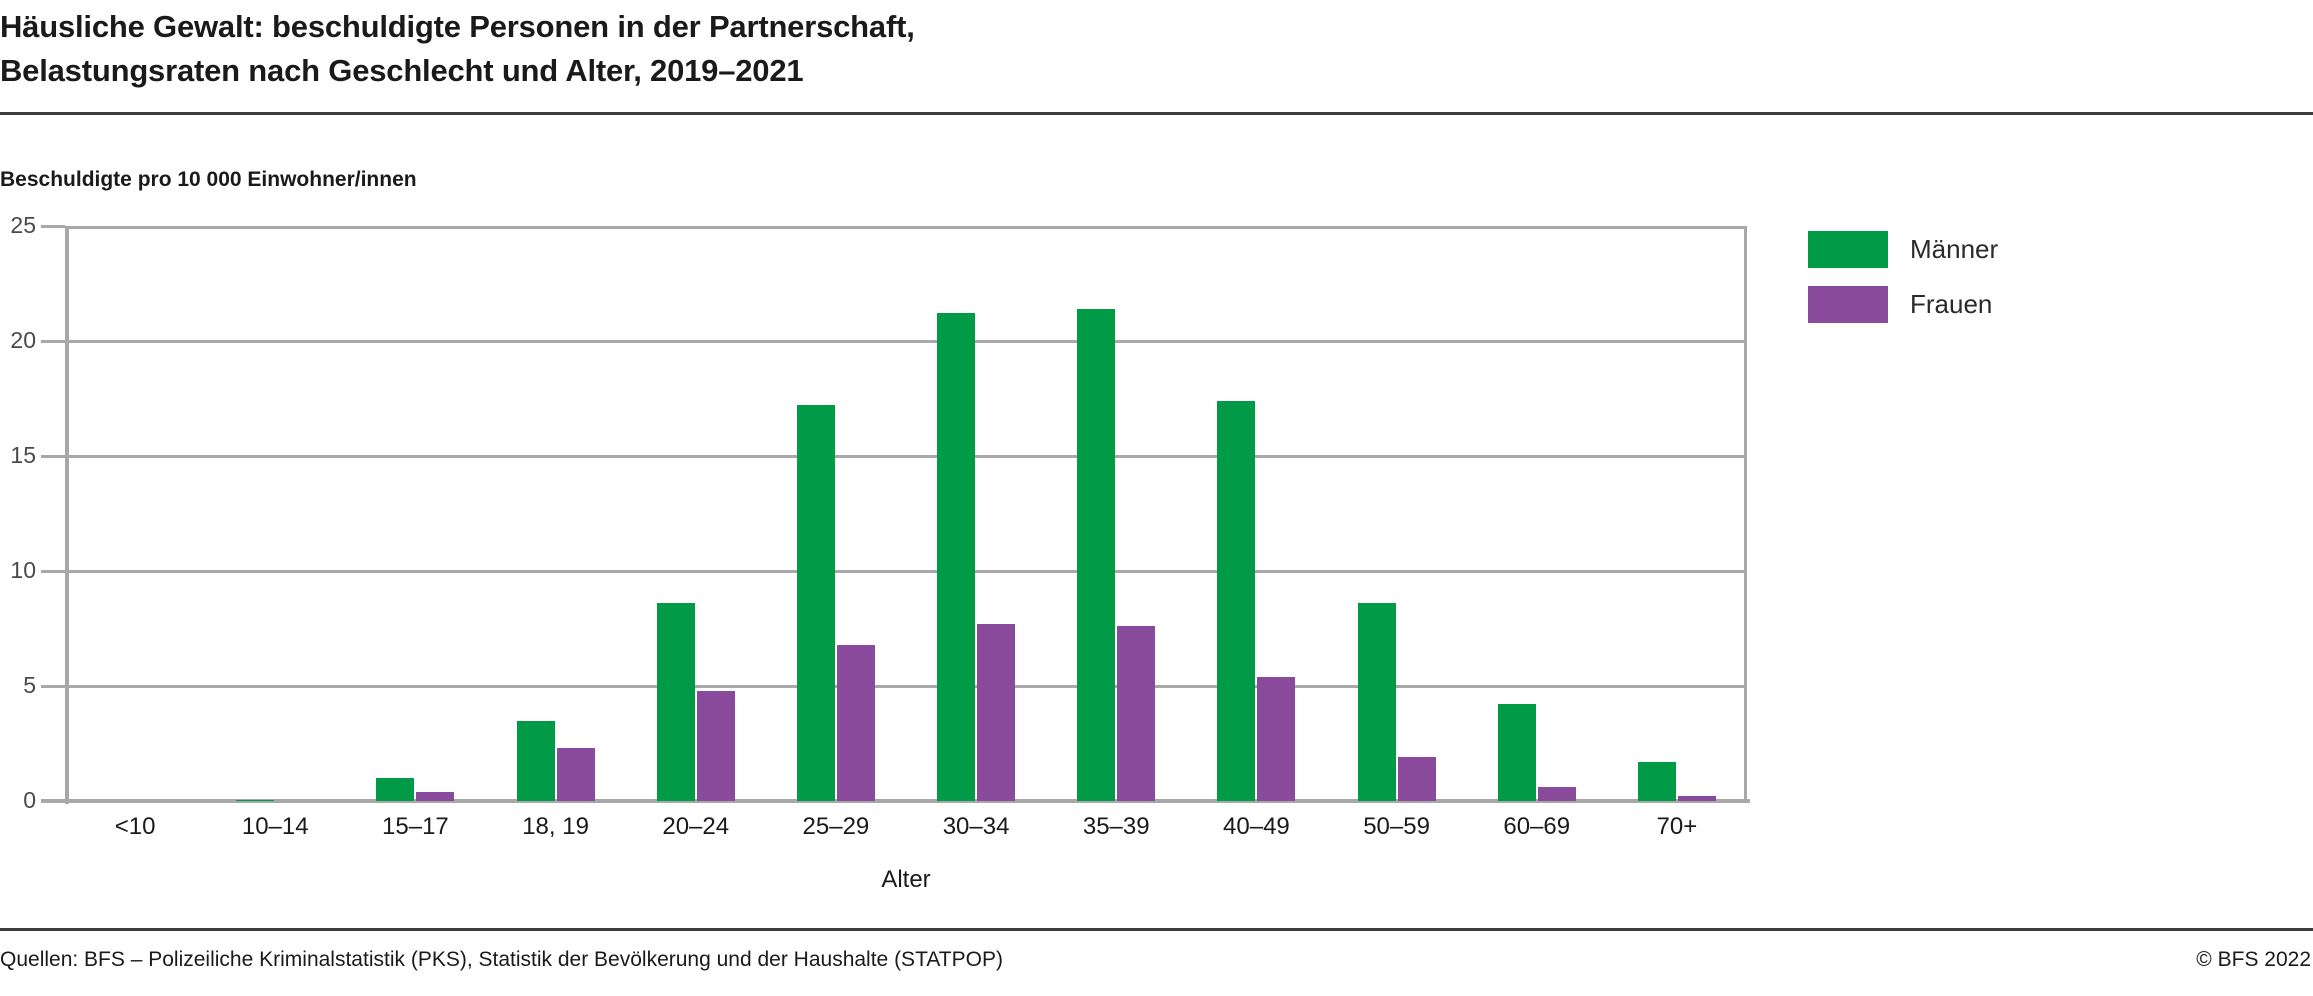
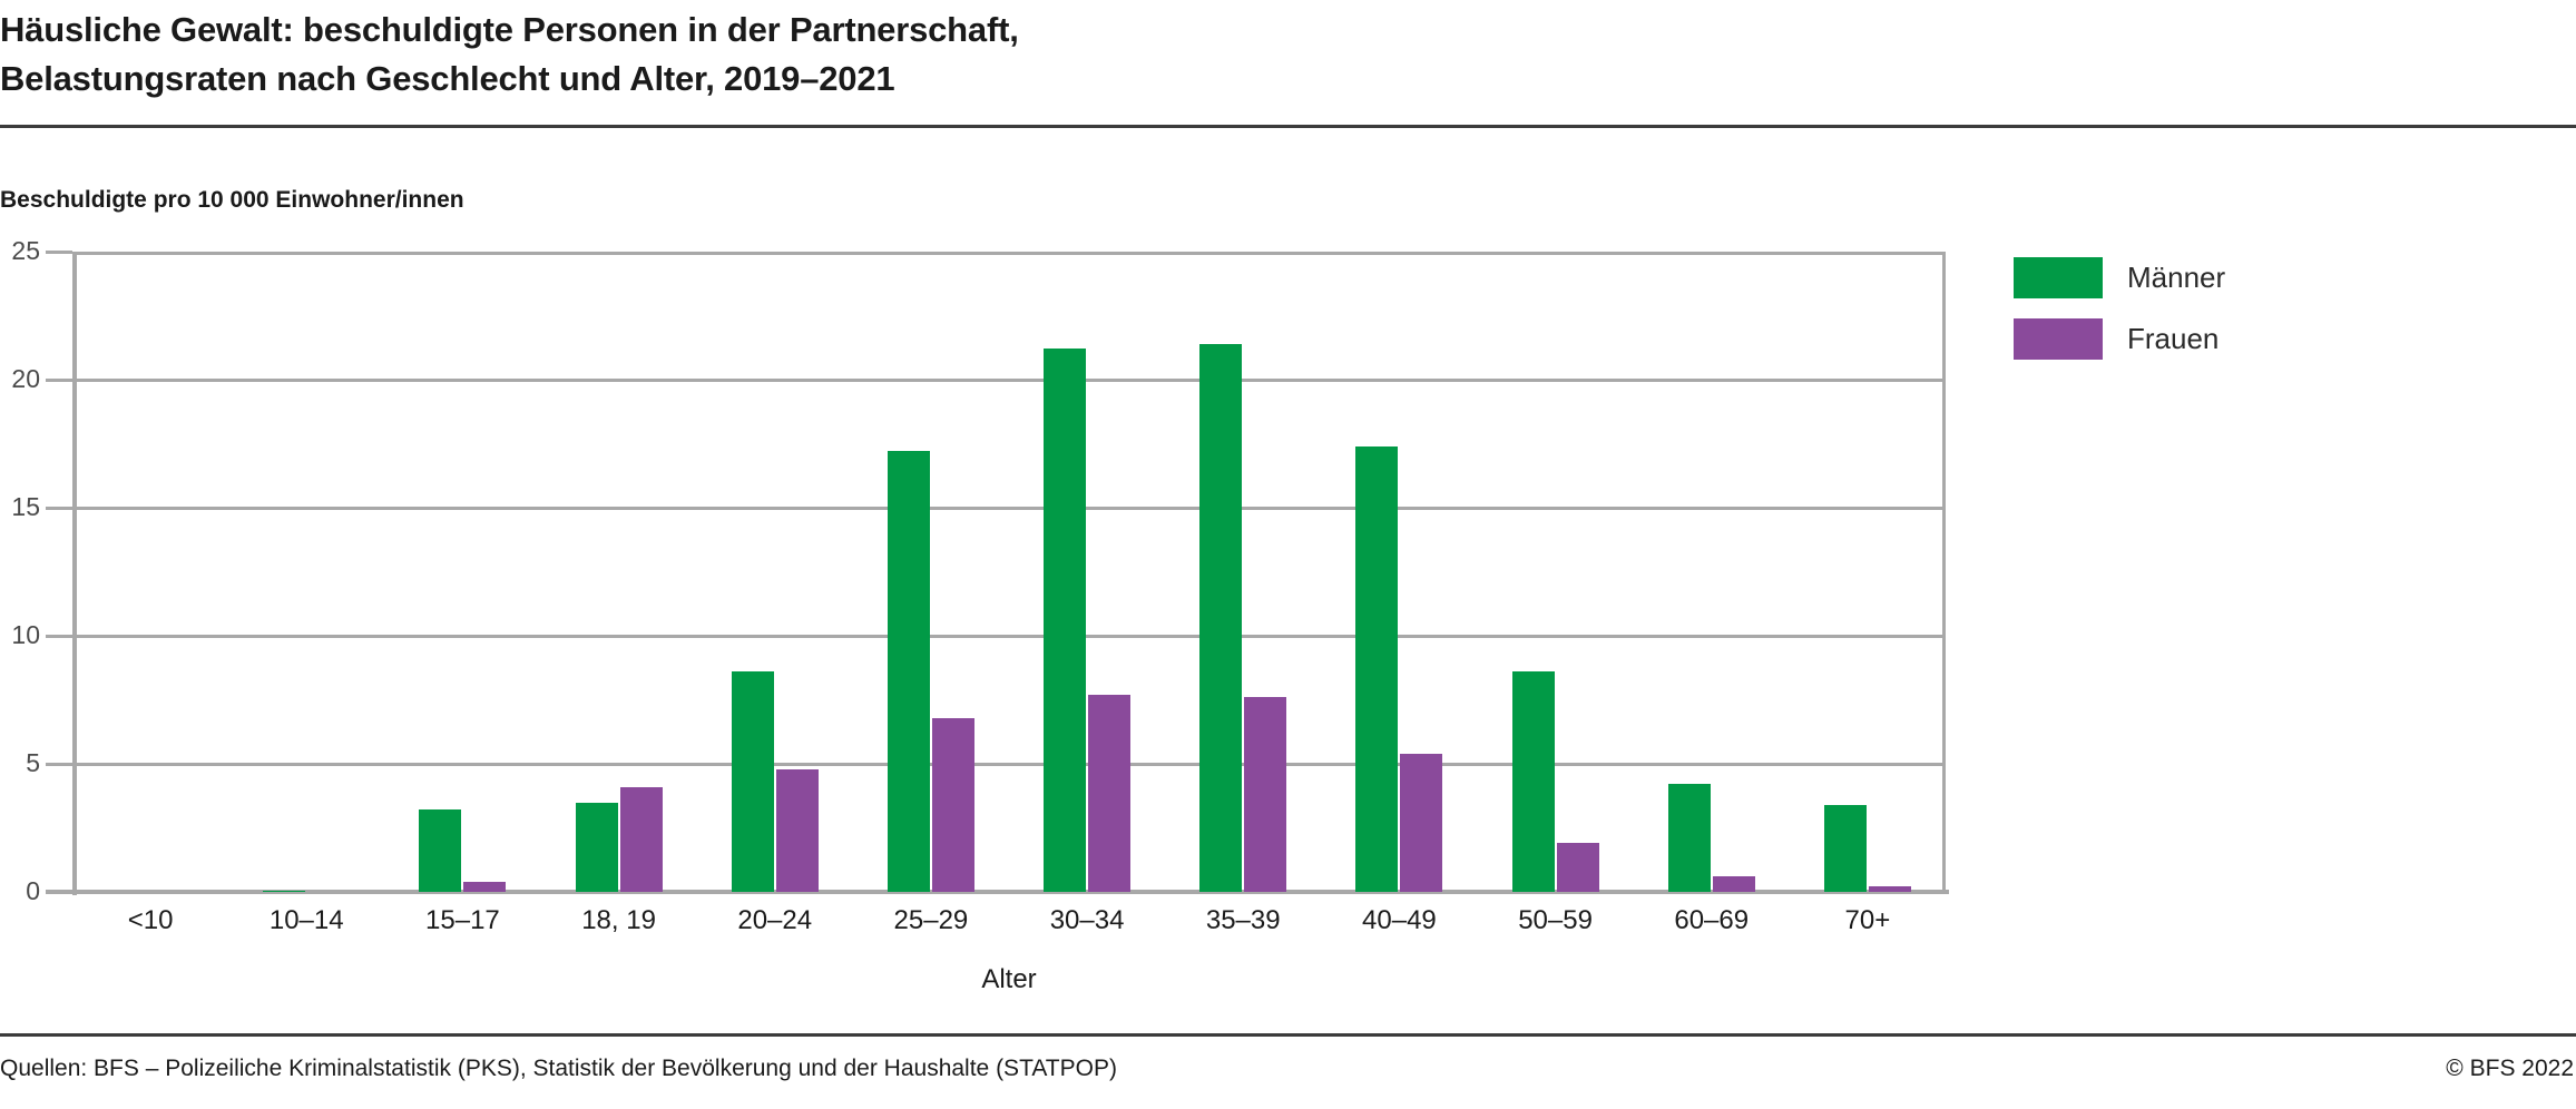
Männer/15–17: 1.0 -> 3.2
Frauen/18, 19: 2.3 -> 4.1
Männer/70+: 1.7 -> 3.4
